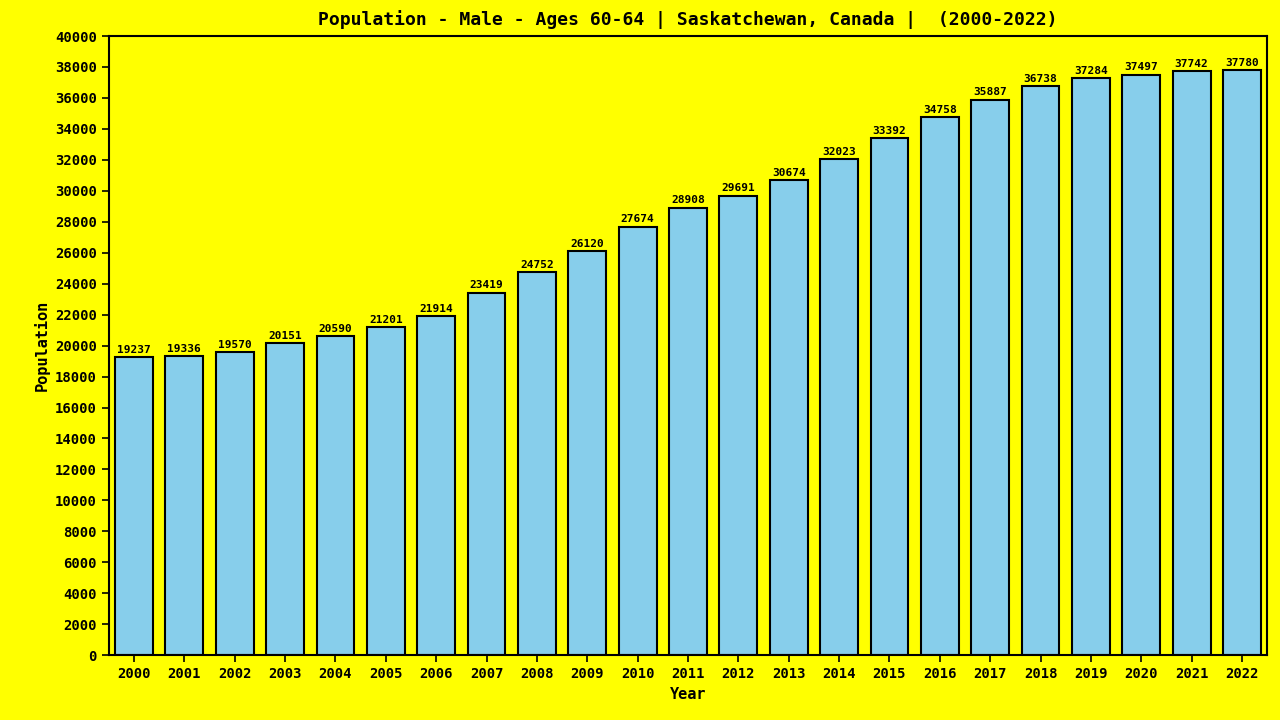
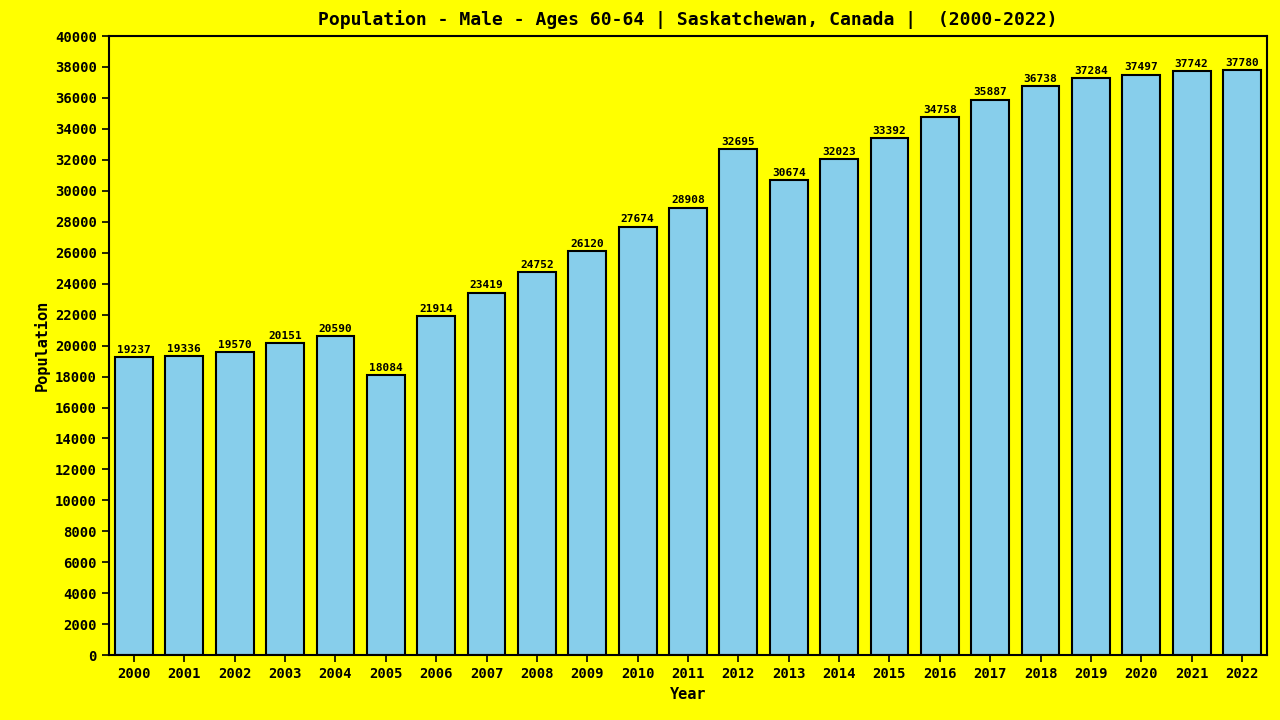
2005: 21201 -> 18084
2012: 29691 -> 32695
